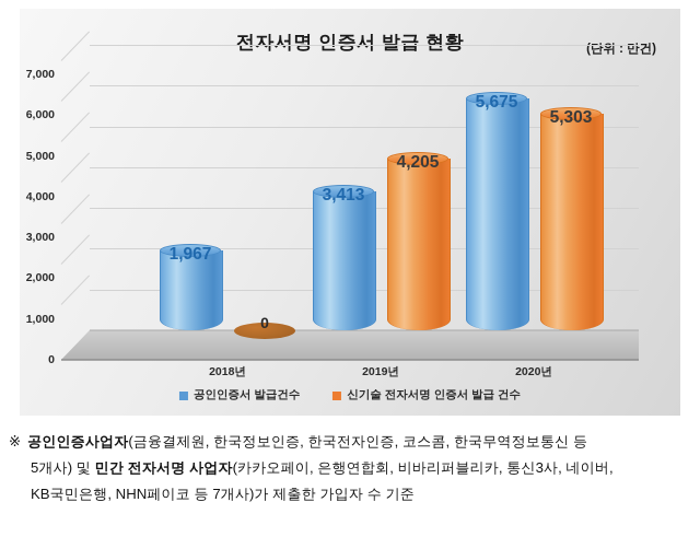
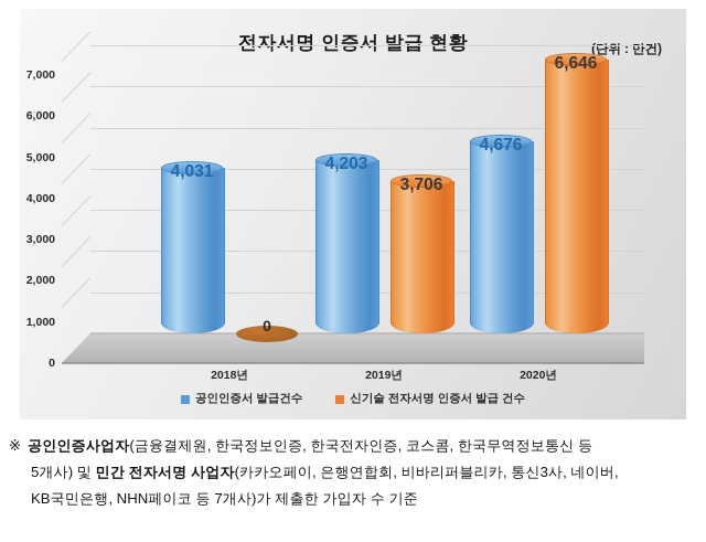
공인인증서 발급건수/2018년: 1,967 -> 4,031
공인인증서 발급건수/2019년: 3,413 -> 4,203
신기술 전자서명 인증서 발급 건수/2019년: 4,205 -> 3,706
공인인증서 발급건수/2020년: 5,675 -> 4,676
신기술 전자서명 인증서 발급 건수/2020년: 5,303 -> 6,646
